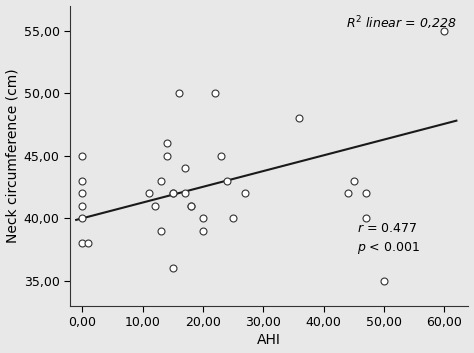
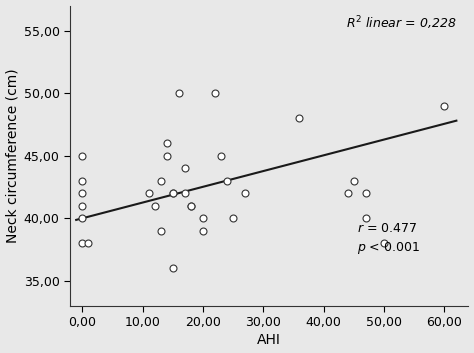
50,00: 35 -> 38
60,00: 55 -> 49
